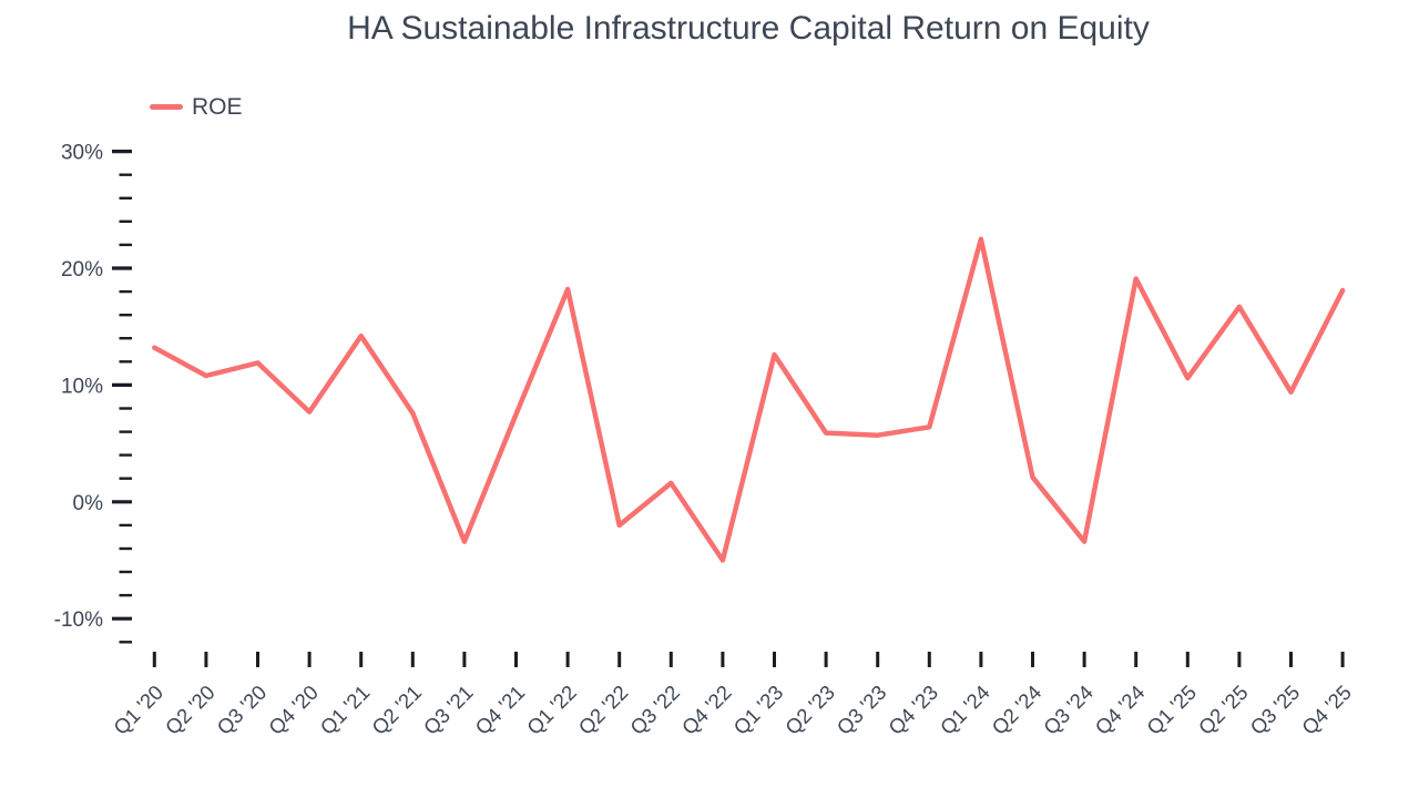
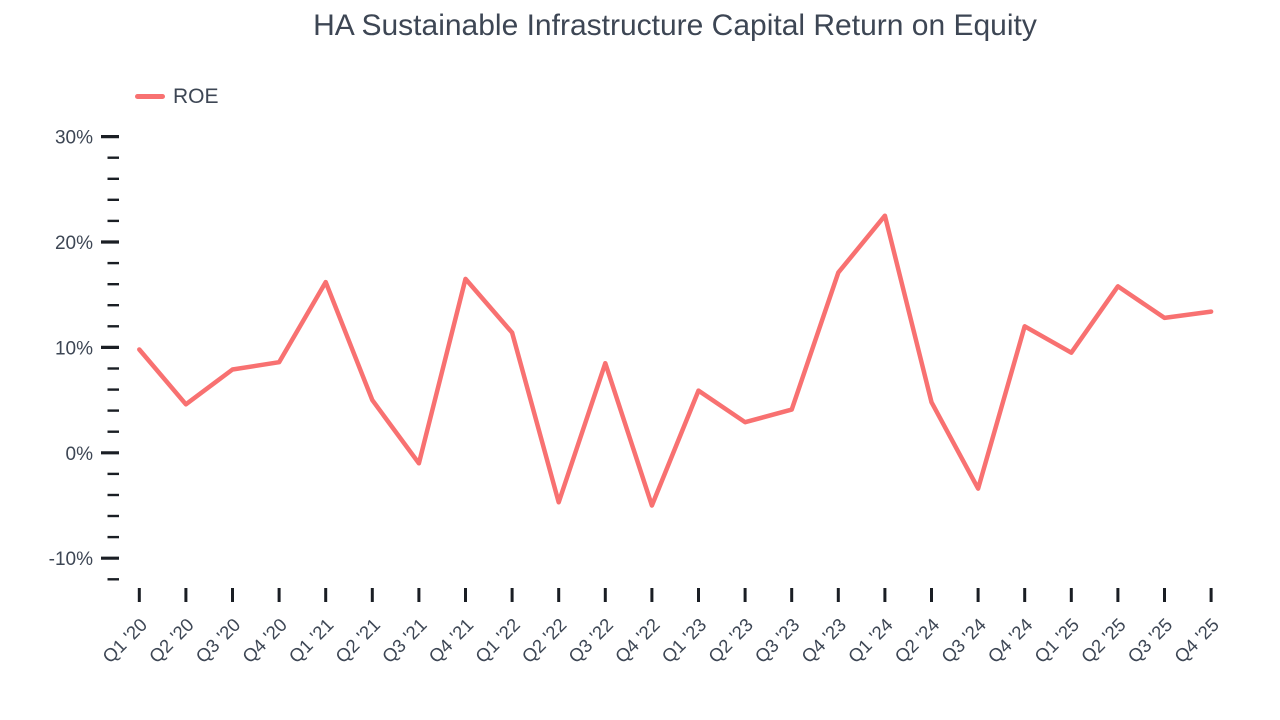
Q1 '20: 13.2% -> 9.8%
Q2 '20: 10.8% -> 4.6%
Q3 '20: 11.9% -> 7.9%
Q4 '20: 7.7% -> 8.6%
Q1 '21: 14.2% -> 16.2%
Q2 '21: 7.6% -> 5.0%
Q3 '21: -3.4% -> -1.0%
Q4 '21: 7.5% -> 16.5%
Q1 '22: 18.2% -> 11.4%
Q2 '22: -2.0% -> -4.7%
Q3 '22: 1.6% -> 8.5%
Q1 '23: 12.6% -> 5.9%
Q2 '23: 5.9% -> 2.9%
Q3 '23: 5.7% -> 4.1%
Q4 '23: 6.4% -> 17.1%
Q2 '24: 2.1% -> 4.8%
Q4 '24: 19.1% -> 12.0%
Q1 '25: 10.6% -> 9.5%
Q2 '25: 16.7% -> 15.8%
Q3 '25: 9.4% -> 12.8%
Q4 '25: 18.1% -> 13.4%
